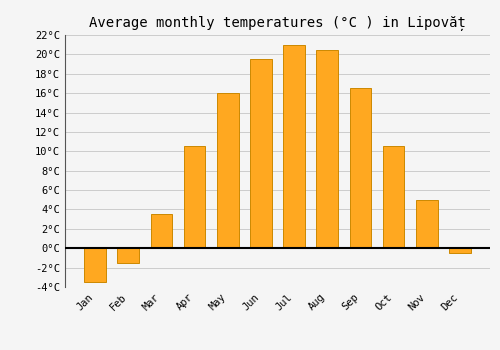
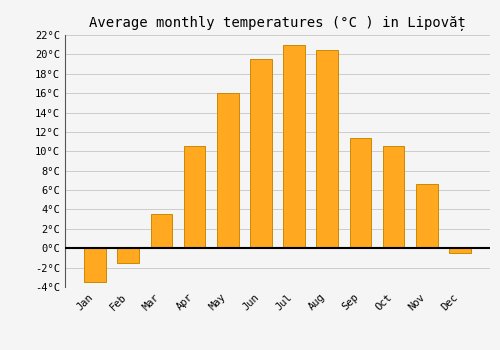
Sep: 16.5°C -> 11.4°C
Nov: 5.0°C -> 6.6°C
